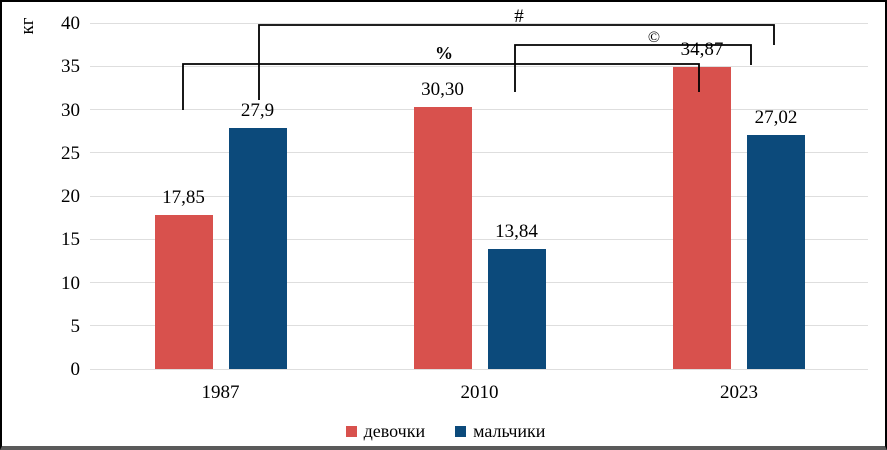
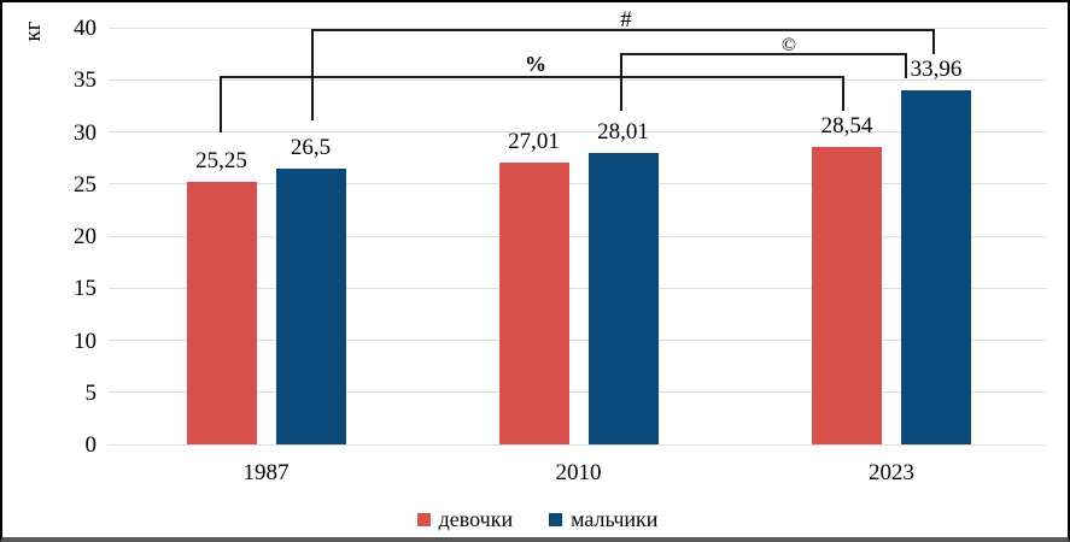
девочки/1987: 17,85 -> 25,25
мальчики/1987: 27,9 -> 26,5
девочки/2010: 30,30 -> 27,01
мальчики/2010: 13,84 -> 28,01
девочки/2023: 34,87 -> 28,54
мальчики/2023: 27,02 -> 33,96
